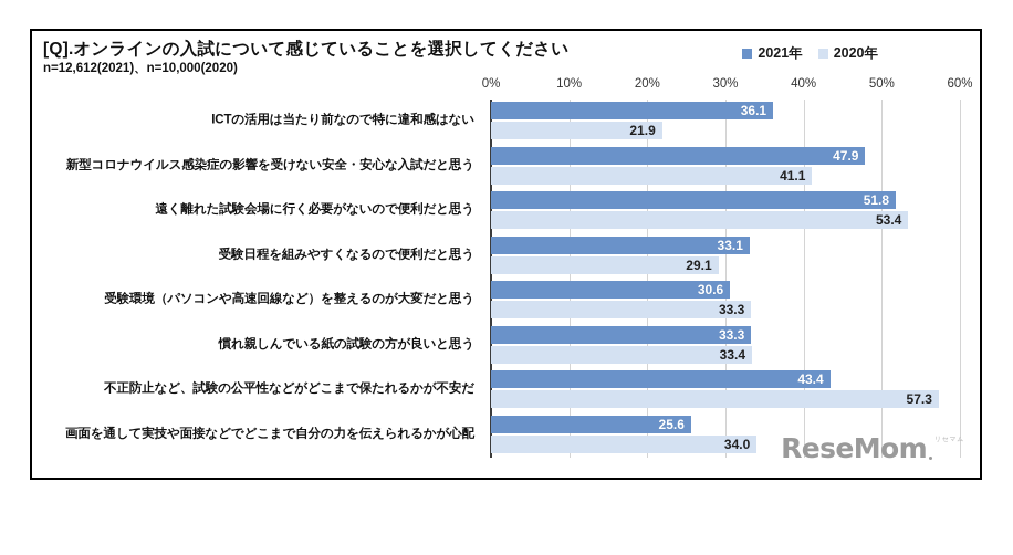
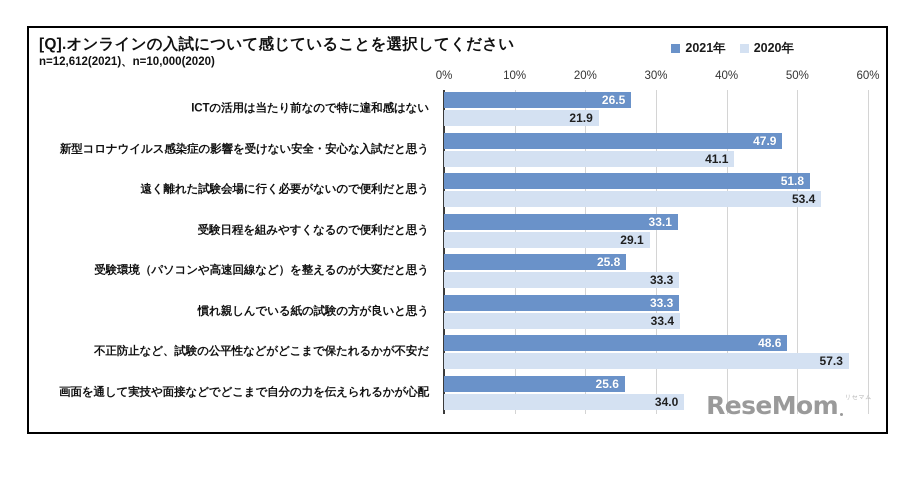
2021年/ICTの活用は当たり前なので特に違和感はない: 36.1 -> 26.5
2021年/受験環境（パソコンや高速回線など）を整えるのが大変だと思う: 30.6 -> 25.8
2021年/不正防止など、試験の公平性などがどこまで保たれるかが不安だ: 43.4 -> 48.6
